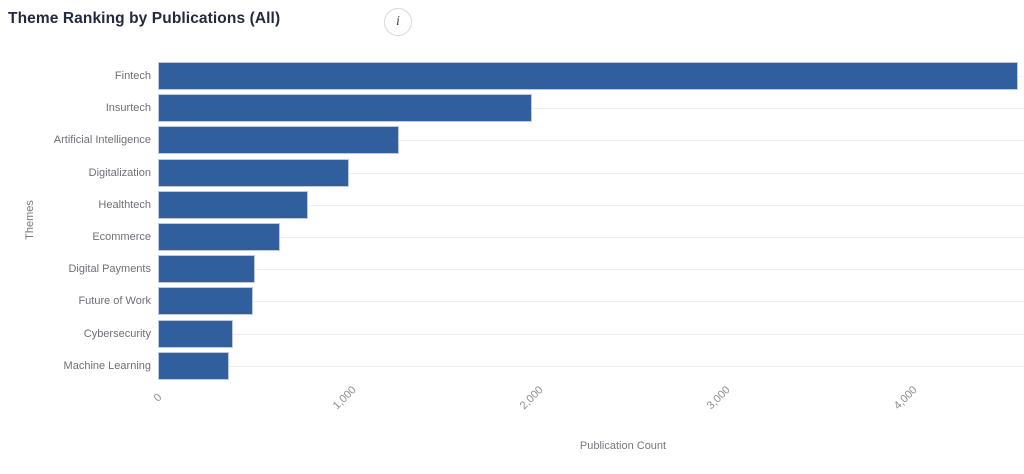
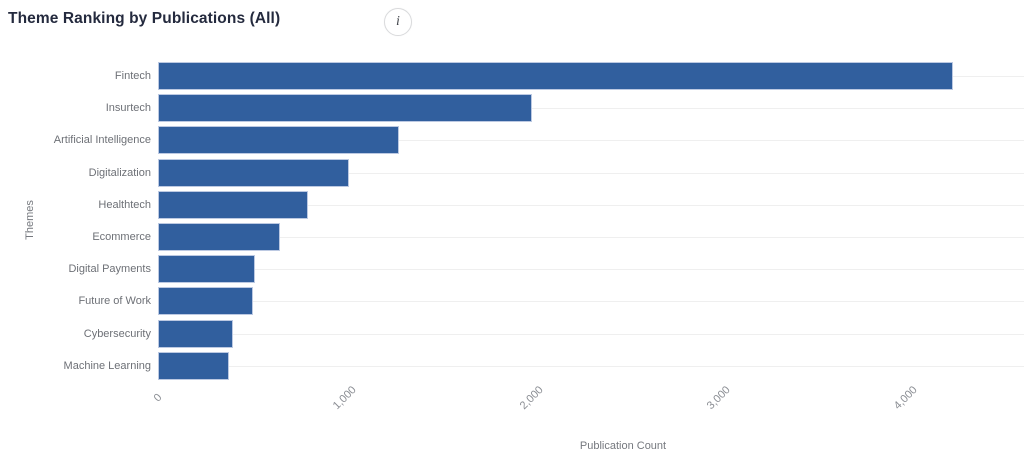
Fintech: 4600 -> 4250
